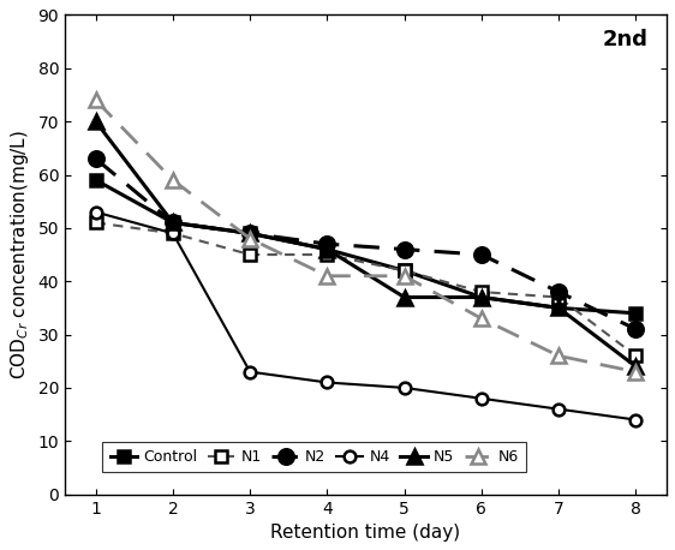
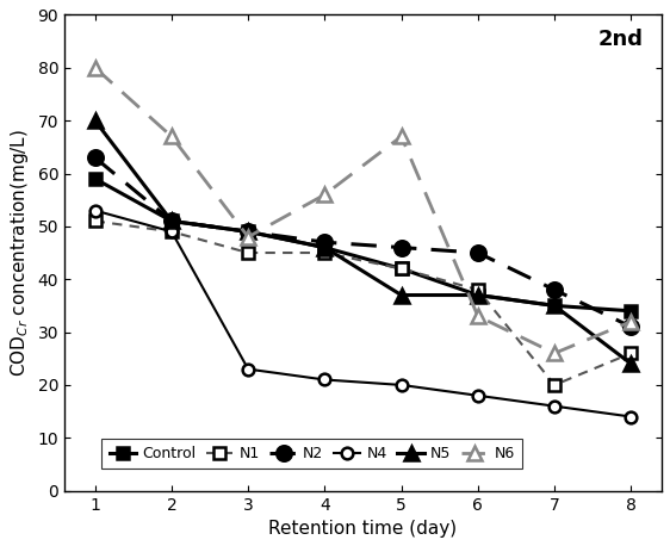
N6/1: 74 -> 80
N6/2: 59 -> 67
N6/4: 41 -> 56
N6/5: 41 -> 67
N1/7: 37 -> 20
N6/8: 23 -> 32
